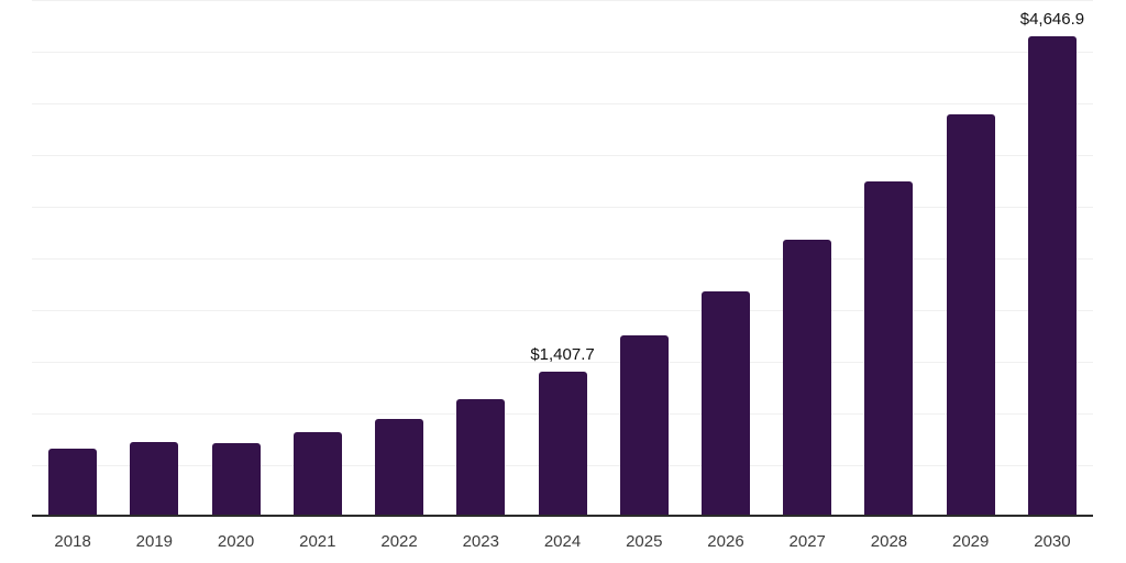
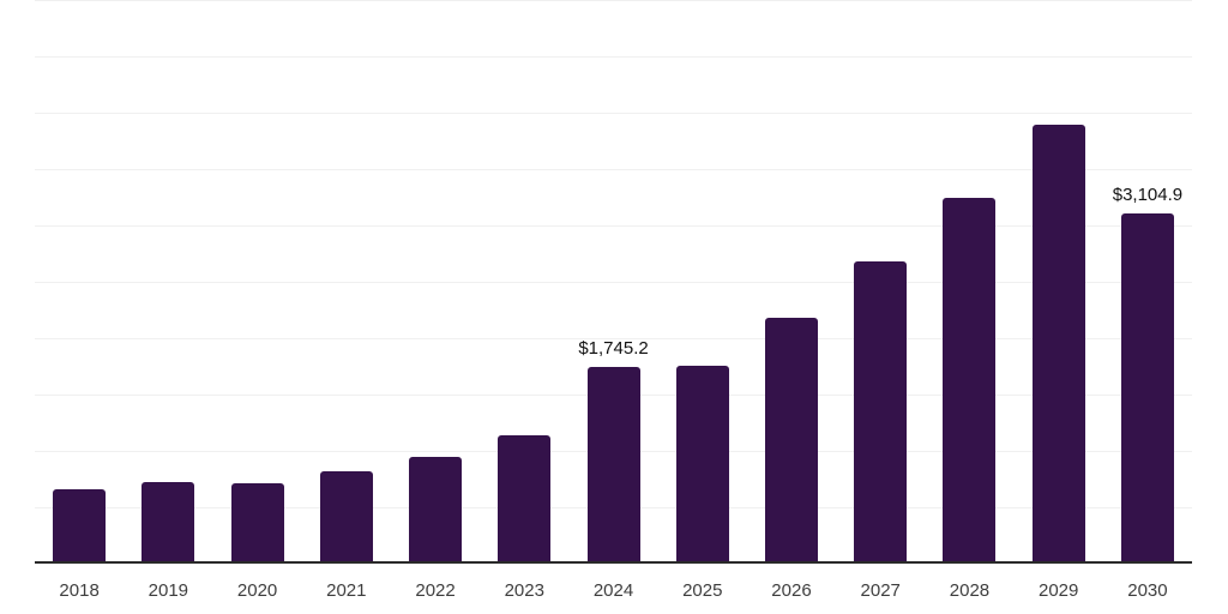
2024: $1,407.7 -> $1,745.2
2030: $4,646.9 -> $3,104.9
